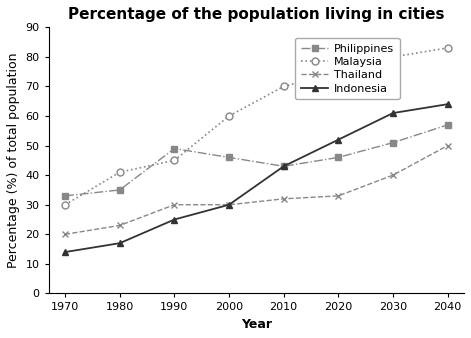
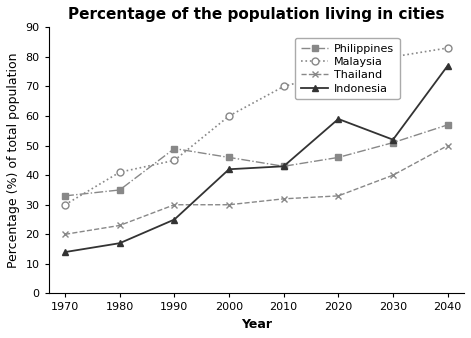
Indonesia/2000: 30 -> 42
Indonesia/2020: 52 -> 59
Indonesia/2030: 61 -> 52
Indonesia/2040: 64 -> 77
